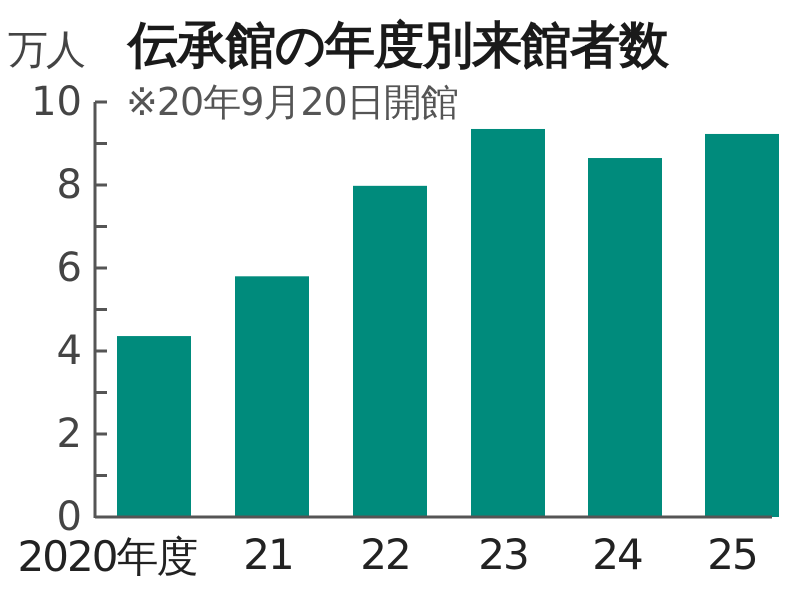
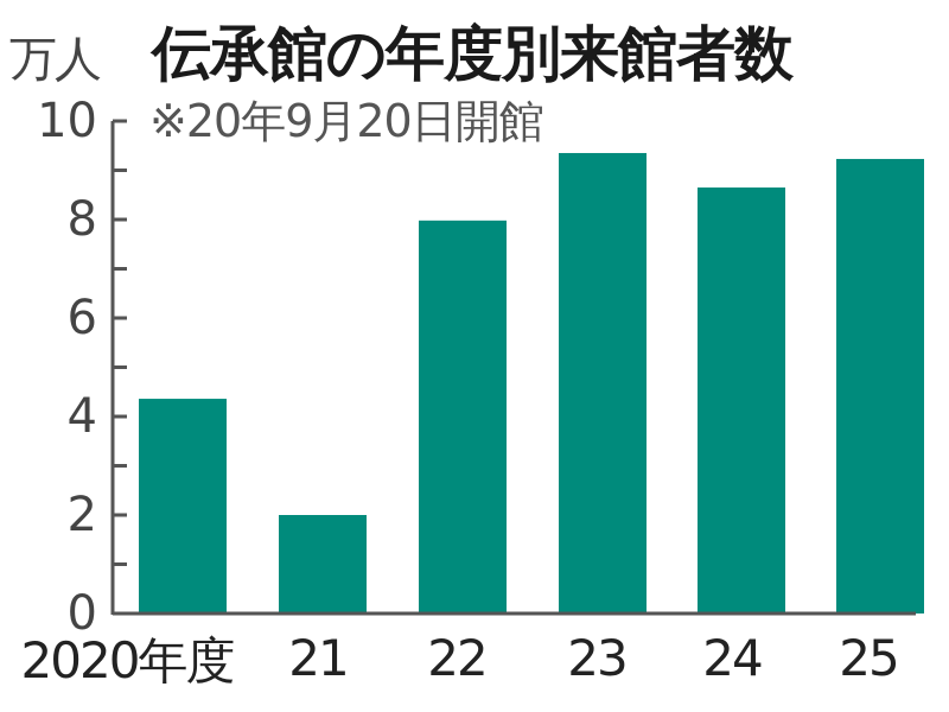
21: 5.8 -> 2.0
